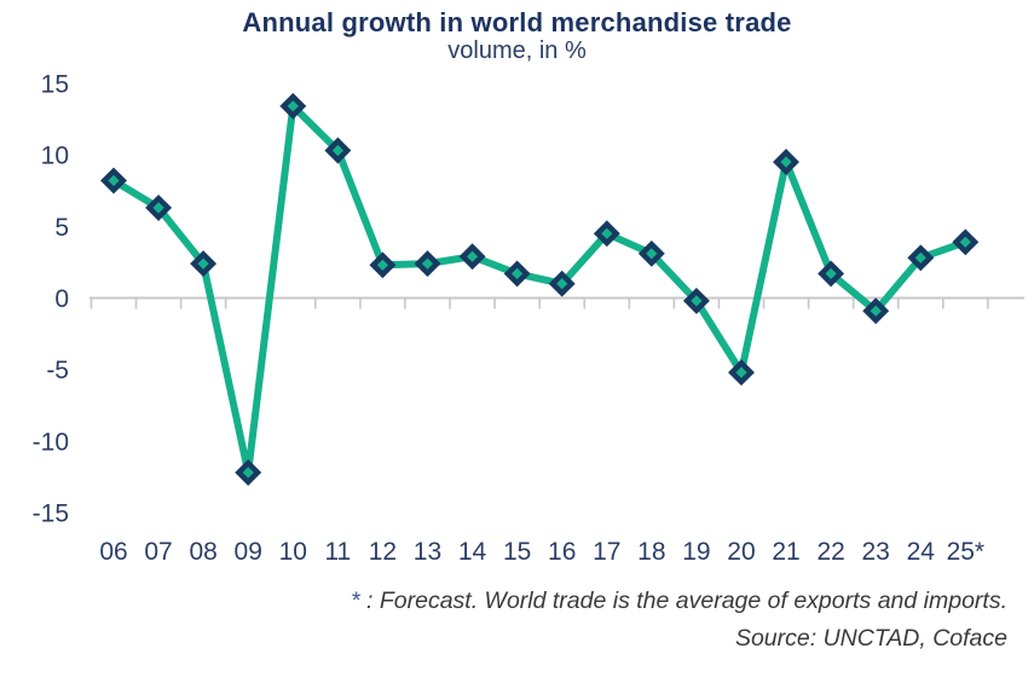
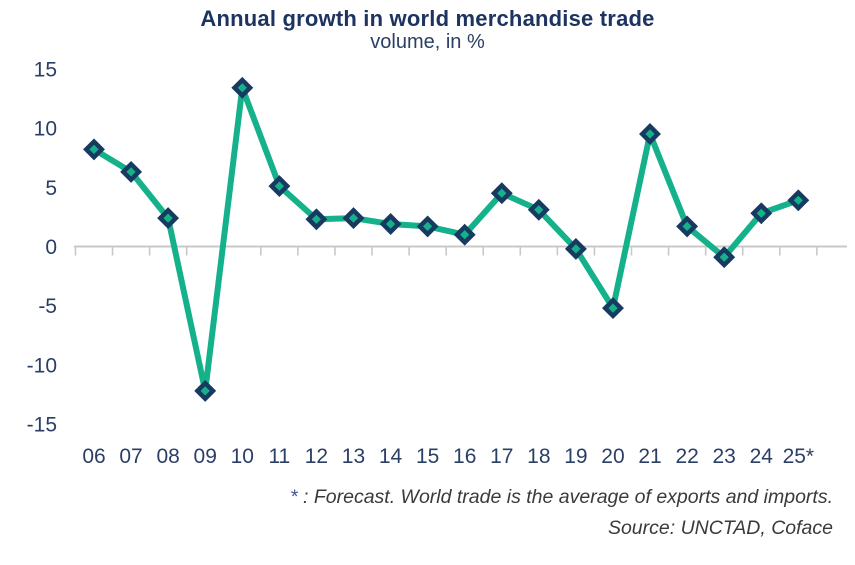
11: 10.3 -> 5.1
14: 2.9 -> 1.9
